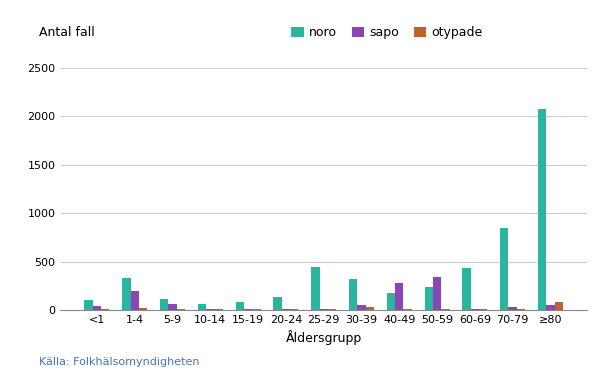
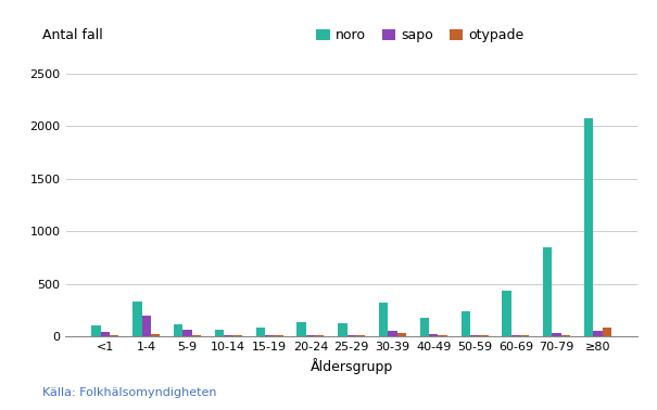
noro/25-29: 440 -> 120
sapo/40-49: 280 -> 20
sapo/50-59: 340 -> 20
